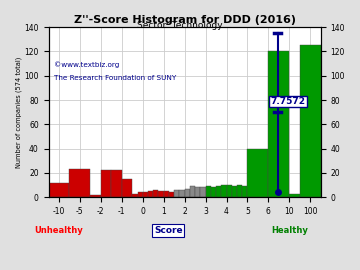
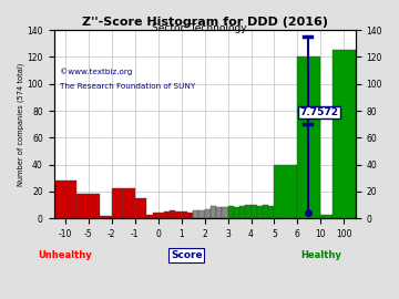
-10: 12 -> 28
-5: 23 -> 18
